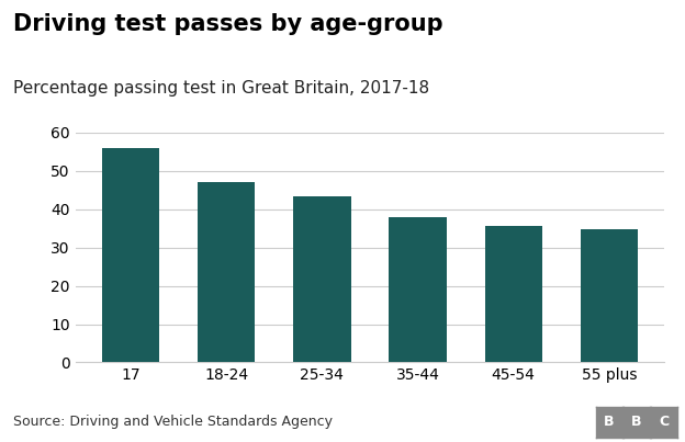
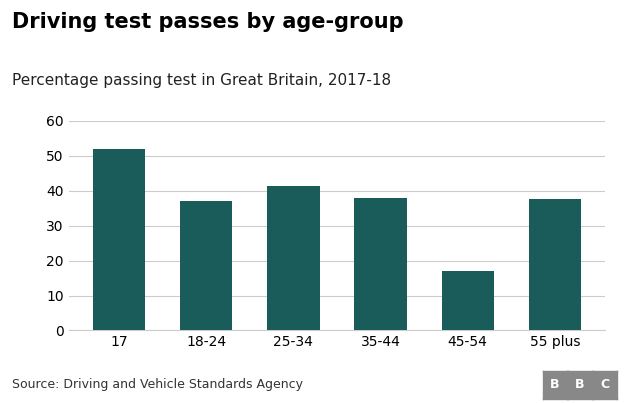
17: 56.0 -> 52.0
18-24: 47.0 -> 37.0
25-34: 43.5 -> 41.5
45-54: 35.5 -> 17.0
55 plus: 34.8 -> 37.5
